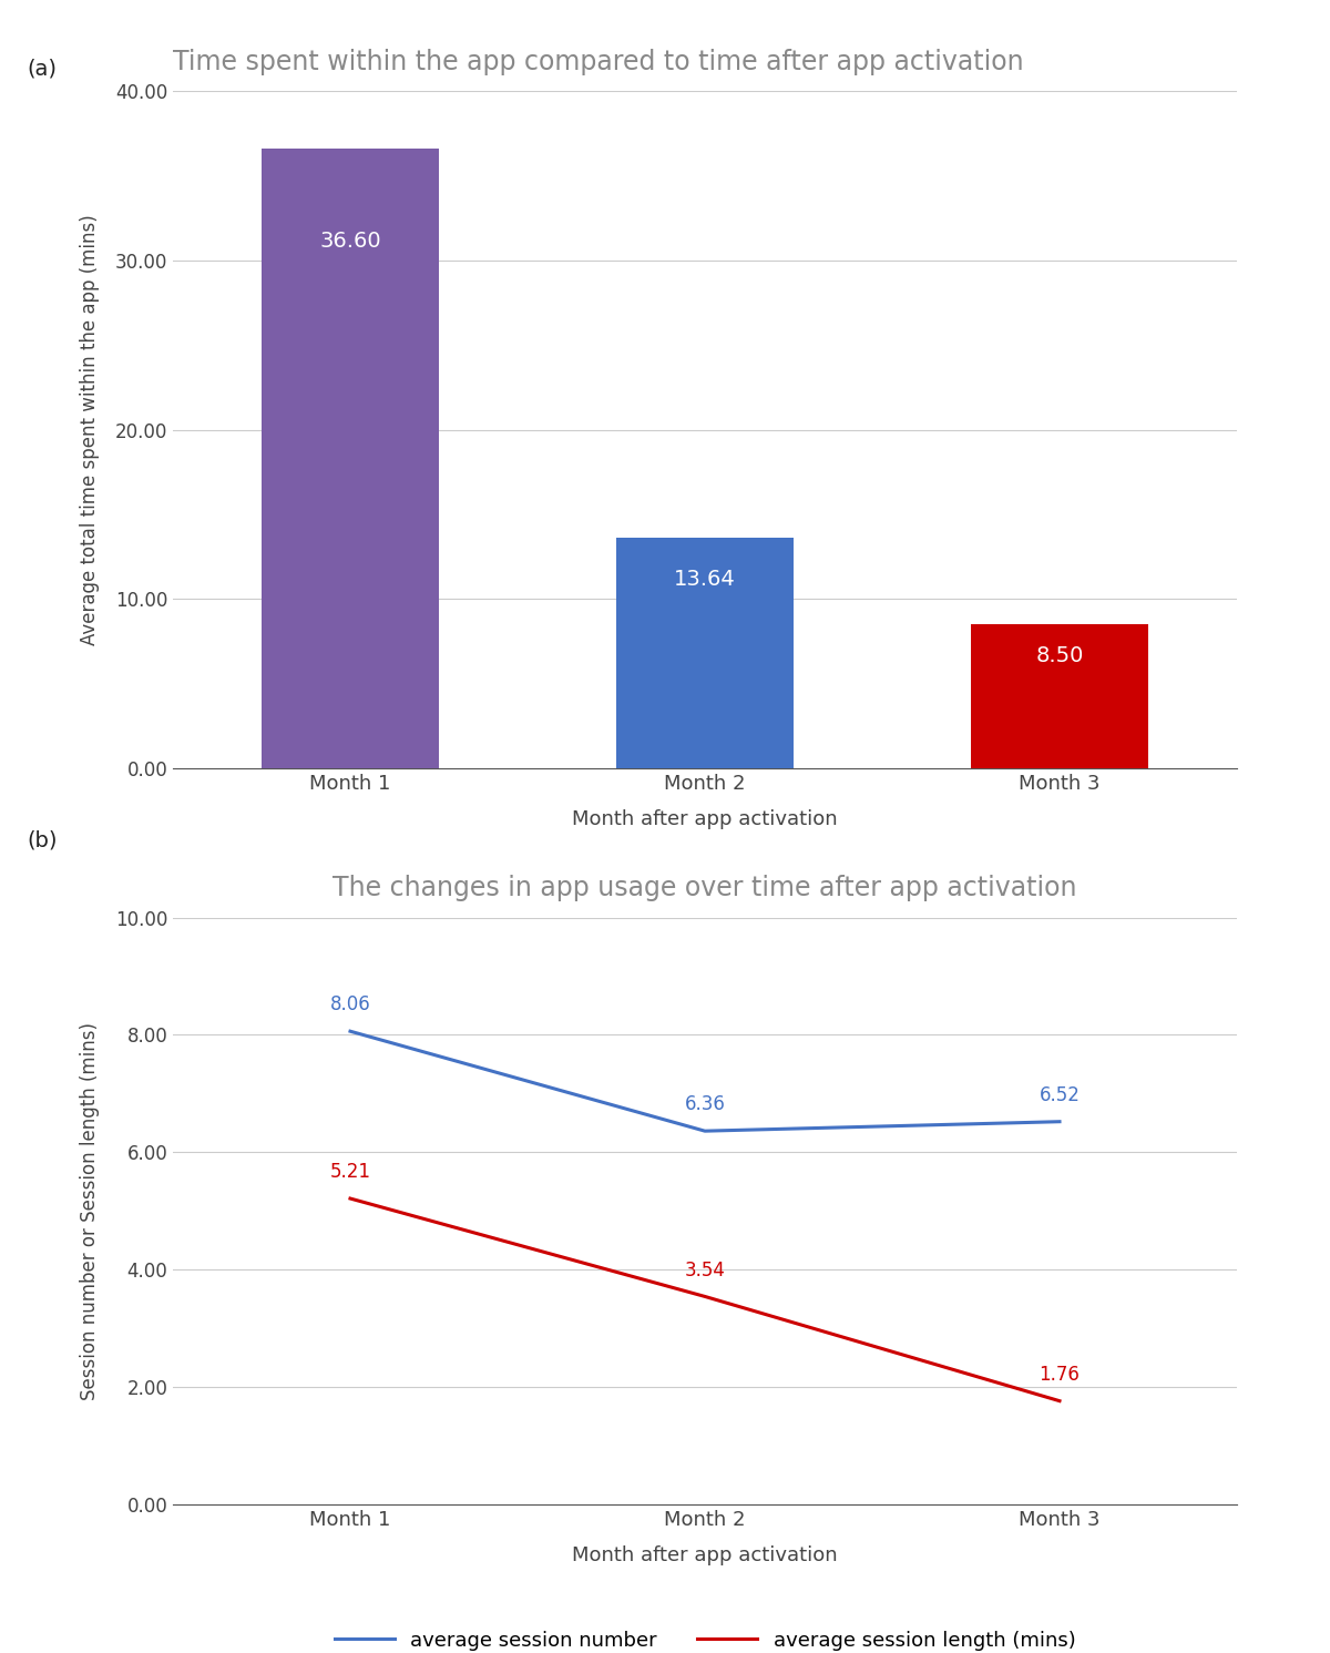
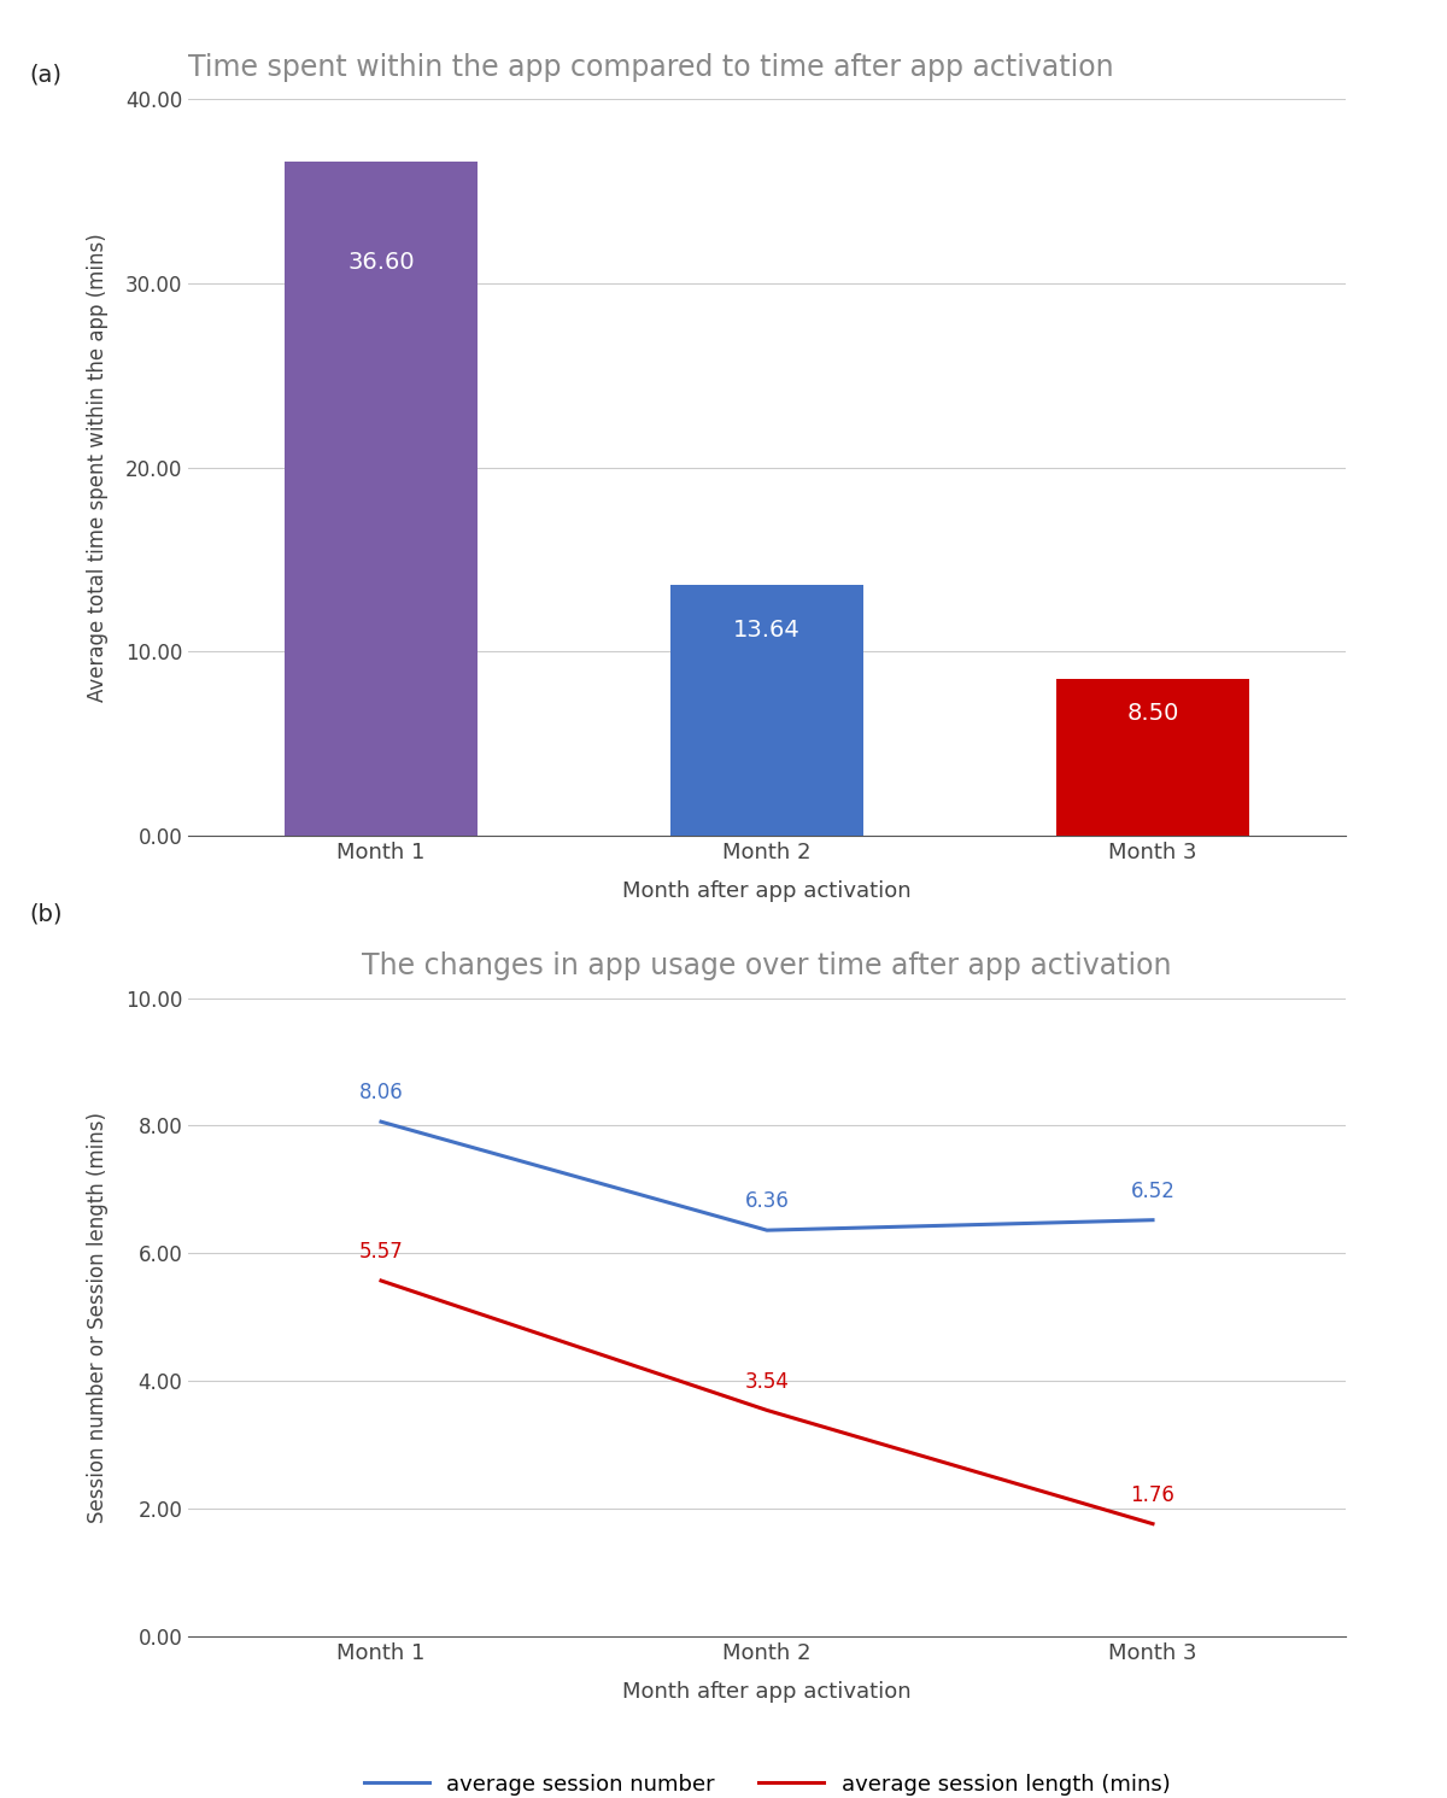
The changes in app usage over time after app activation/average session length (mins)/Month 1: 5.21 -> 5.57
